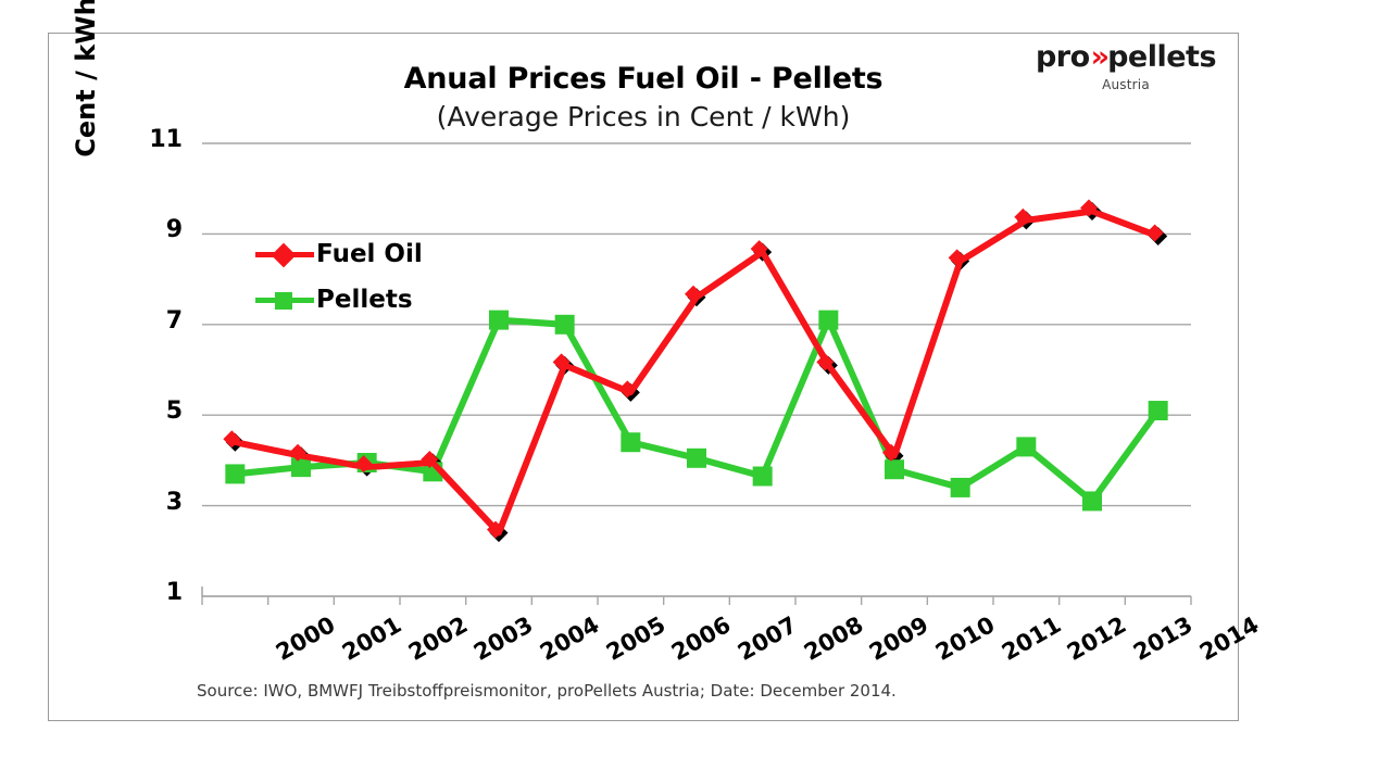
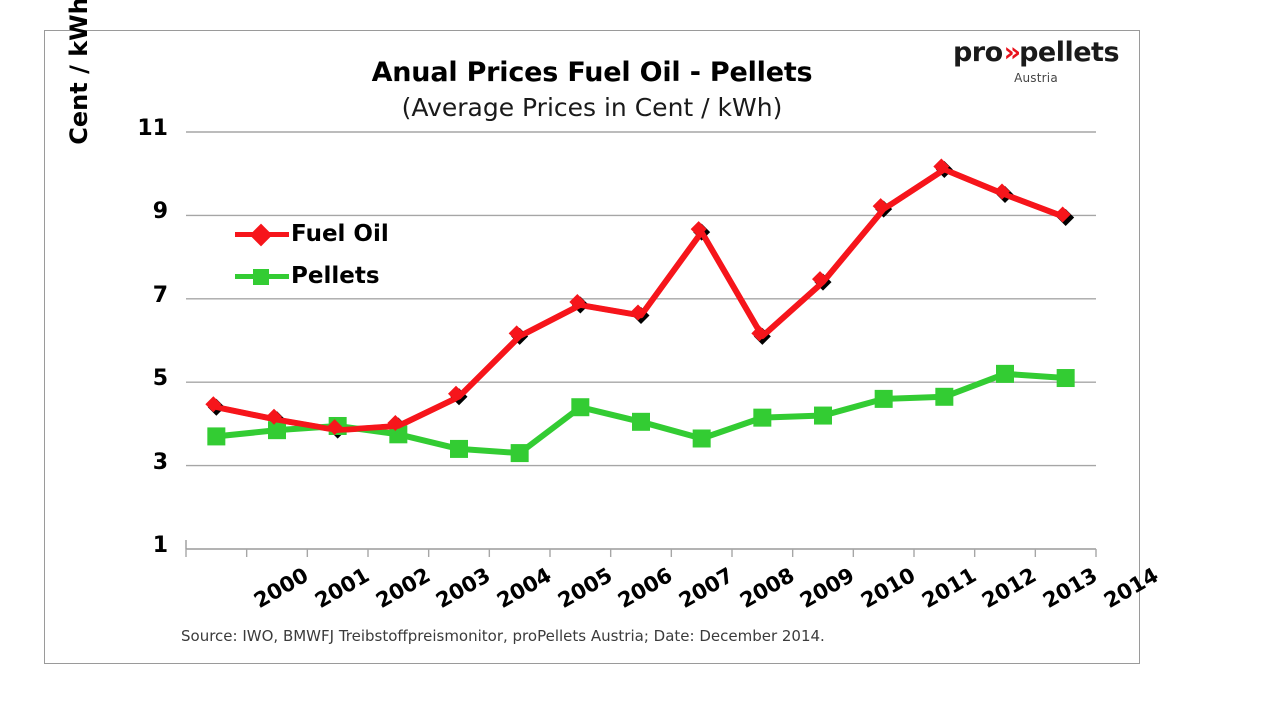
Fuel Oil/2004: 2.4 -> 4.7
Pellets/2004: 7.1 -> 3.4
Pellets/2005: 7.0 -> 3.3
Fuel Oil/2006: 5.5 -> 6.8
Fuel Oil/2007: 7.6 -> 6.6
Pellets/2009: 7.1 -> 4.2
Fuel Oil/2010: 4.1 -> 7.4
Pellets/2010: 3.8 -> 4.2
Fuel Oil/2011: 8.4 -> 9.2
Pellets/2011: 3.4 -> 4.6
Fuel Oil/2012: 9.3 -> 10.1
Pellets/2012: 4.3 -> 4.7
Pellets/2013: 3.1 -> 5.2
